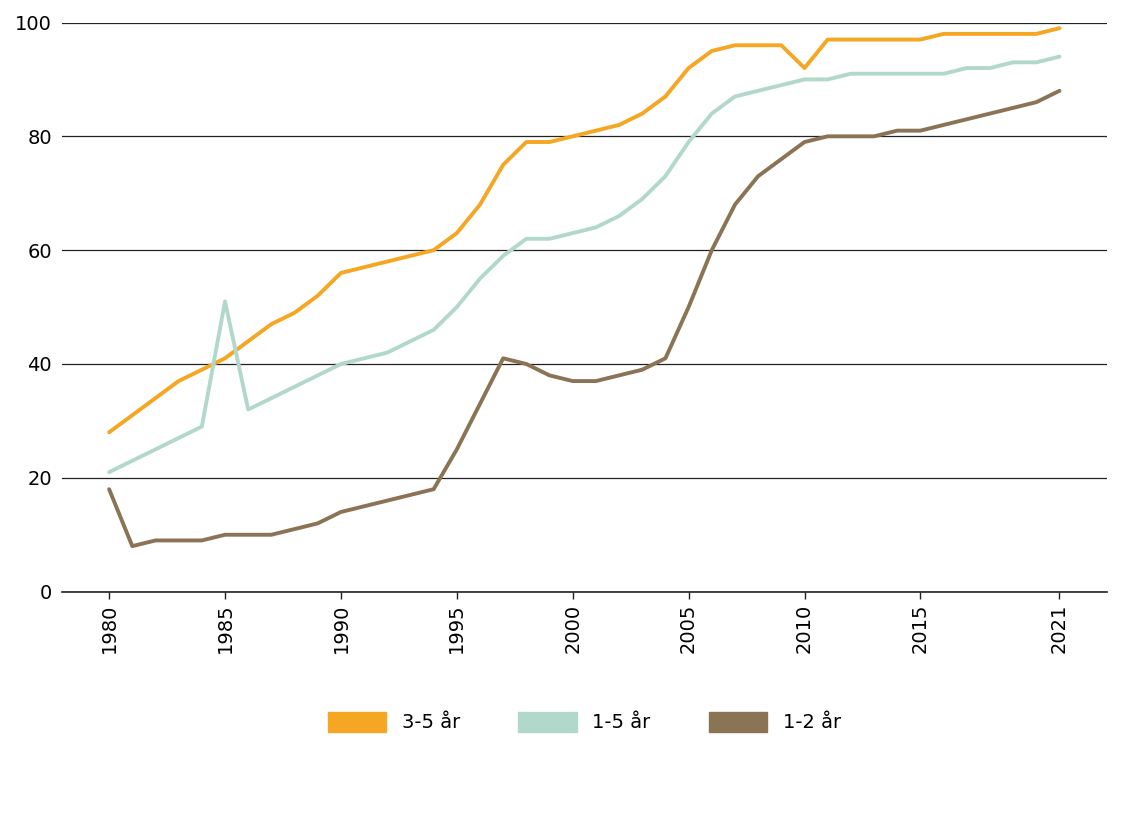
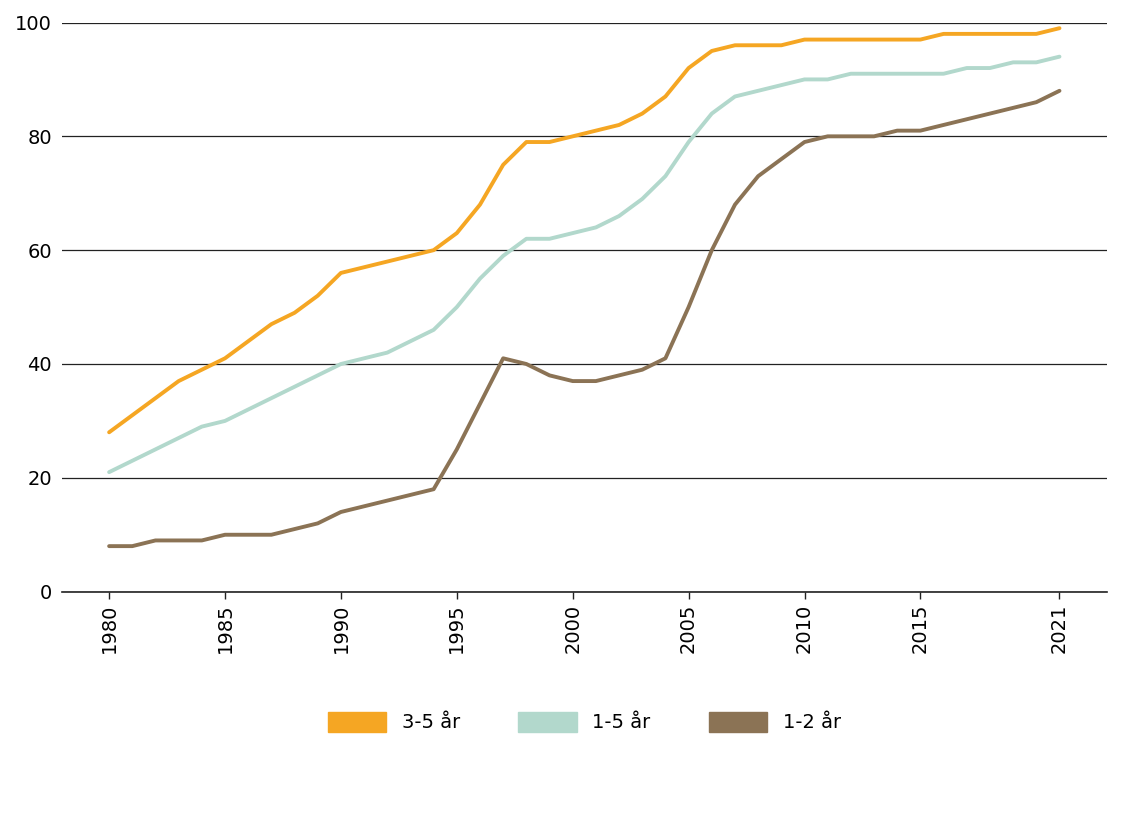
1-2 år/1980: 18 -> 8
1-5 år/1985: 51 -> 30
3-5 år/2010: 92 -> 97
